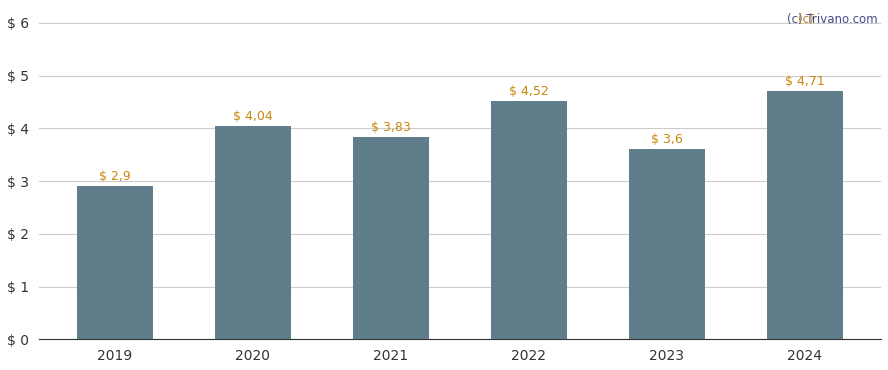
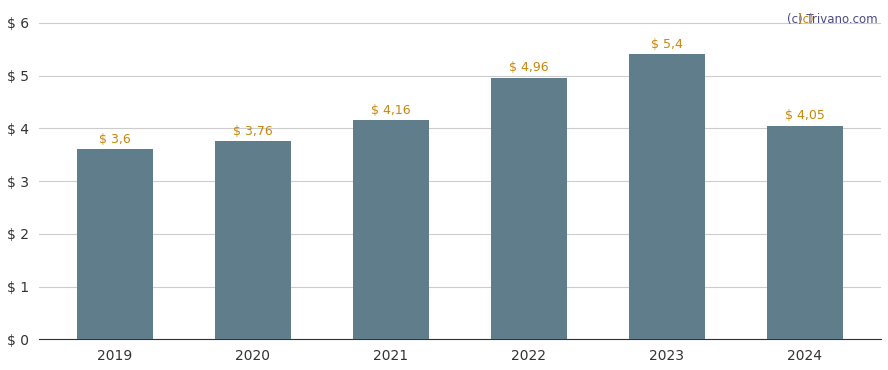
2019: 2,9 -> 3,6
2020: 4,04 -> 3,76
2021: 3,83 -> 4,16
2022: 4,52 -> 4,96
2023: 3,6 -> 5,4
2024: 4,71 -> 4,05
